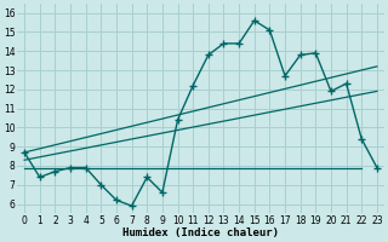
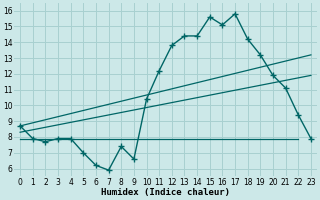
1: 7.4 -> 7.9
17: 12.7 -> 15.8
18: 13.8 -> 14.2
19: 13.9 -> 13.2
21: 12.3 -> 11.1
